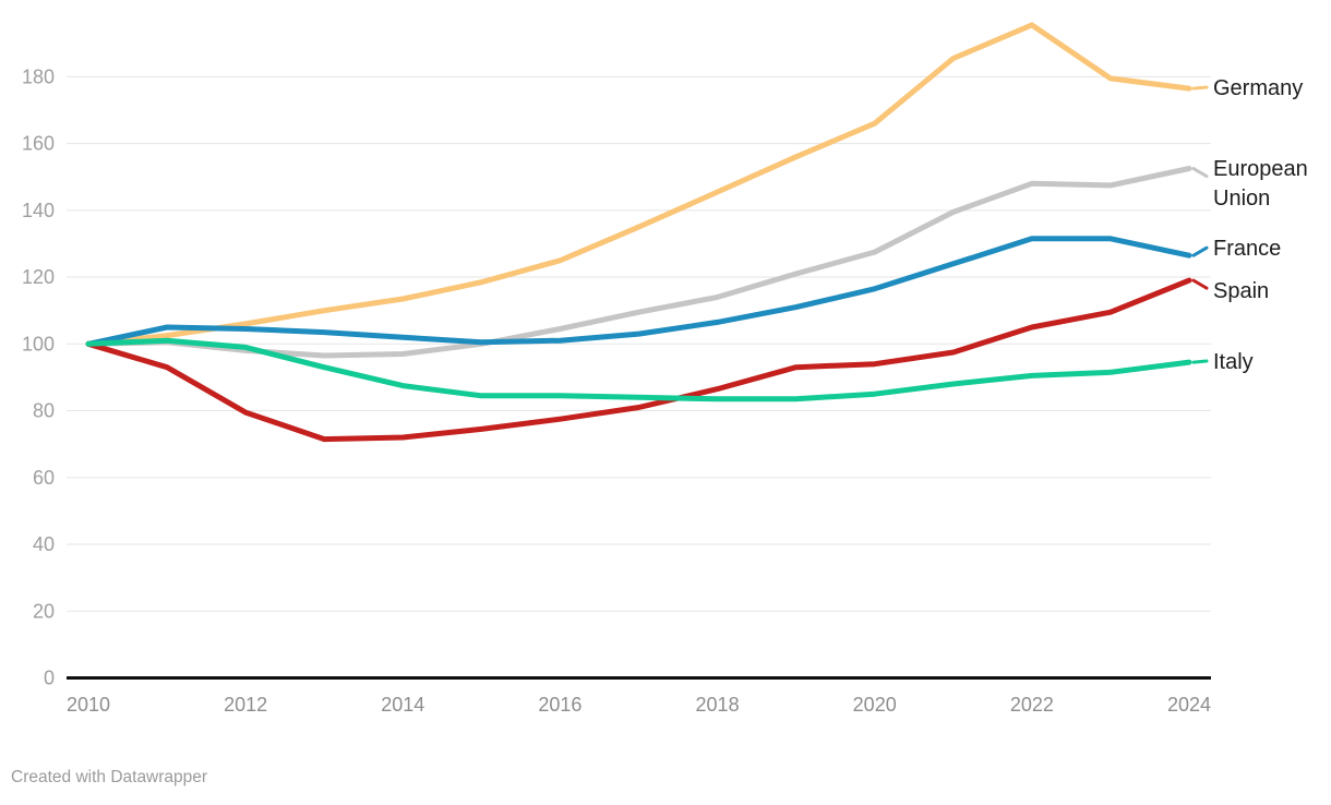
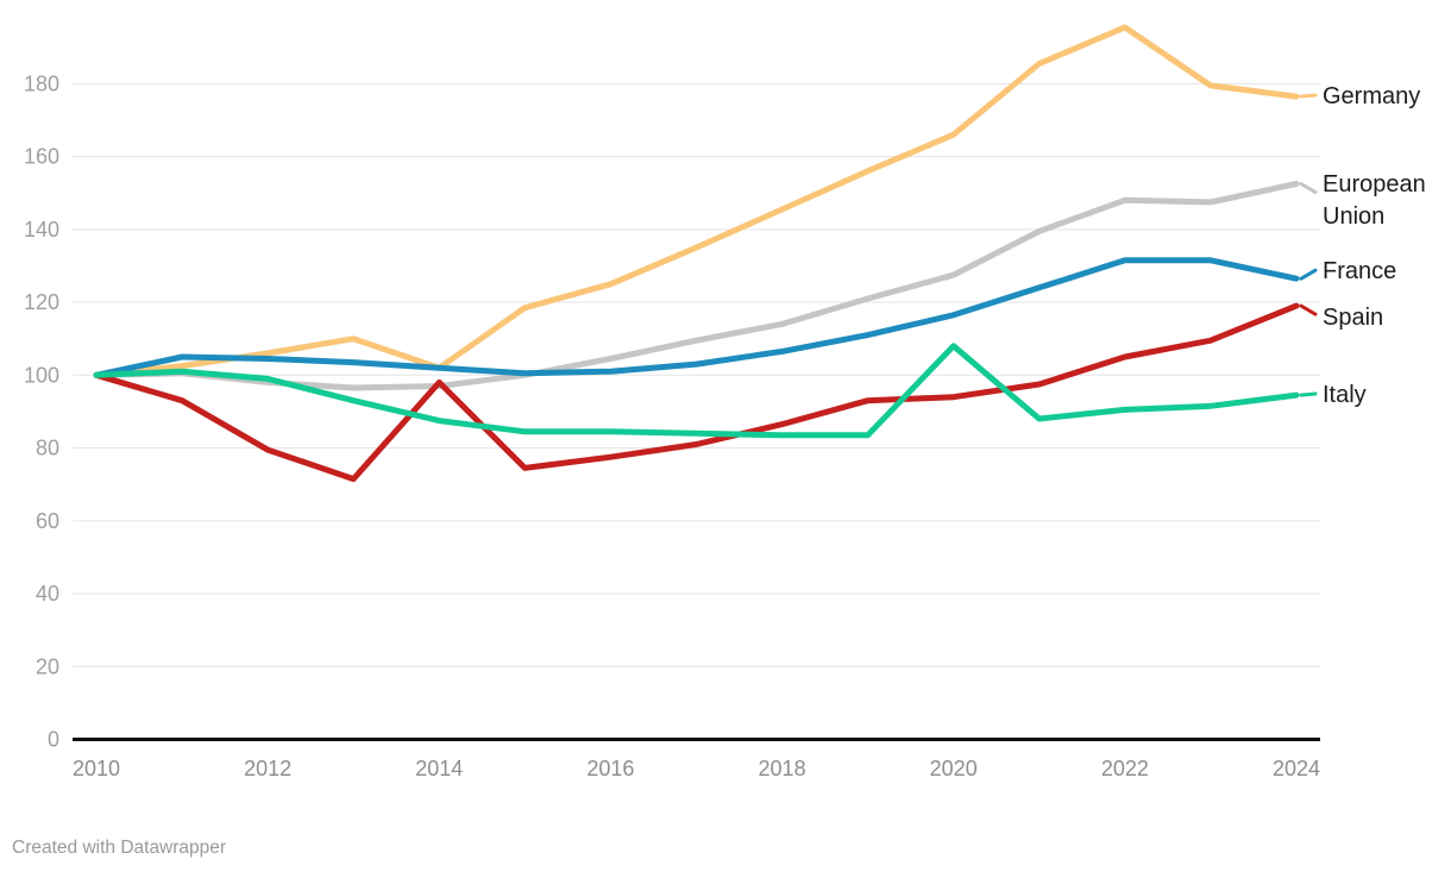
Germany/2014: 114 -> 102
Spain/2014: 72 -> 98
Italy/2020: 85 -> 108
